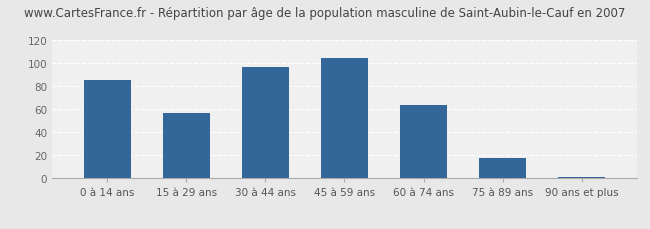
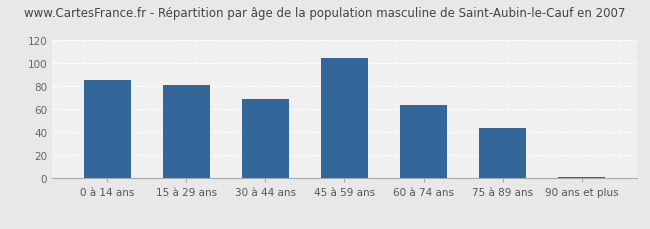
15 à 29 ans: 57 -> 81
30 à 44 ans: 97 -> 69
75 à 89 ans: 18 -> 44
